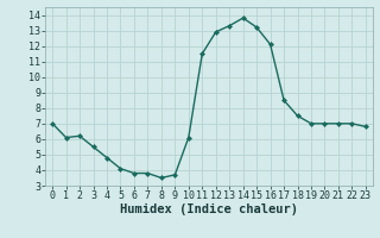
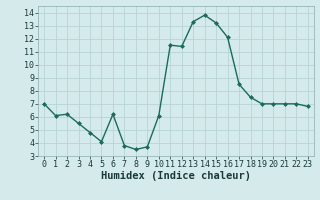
6: 3.8 -> 6.2
12: 12.9 -> 11.4
